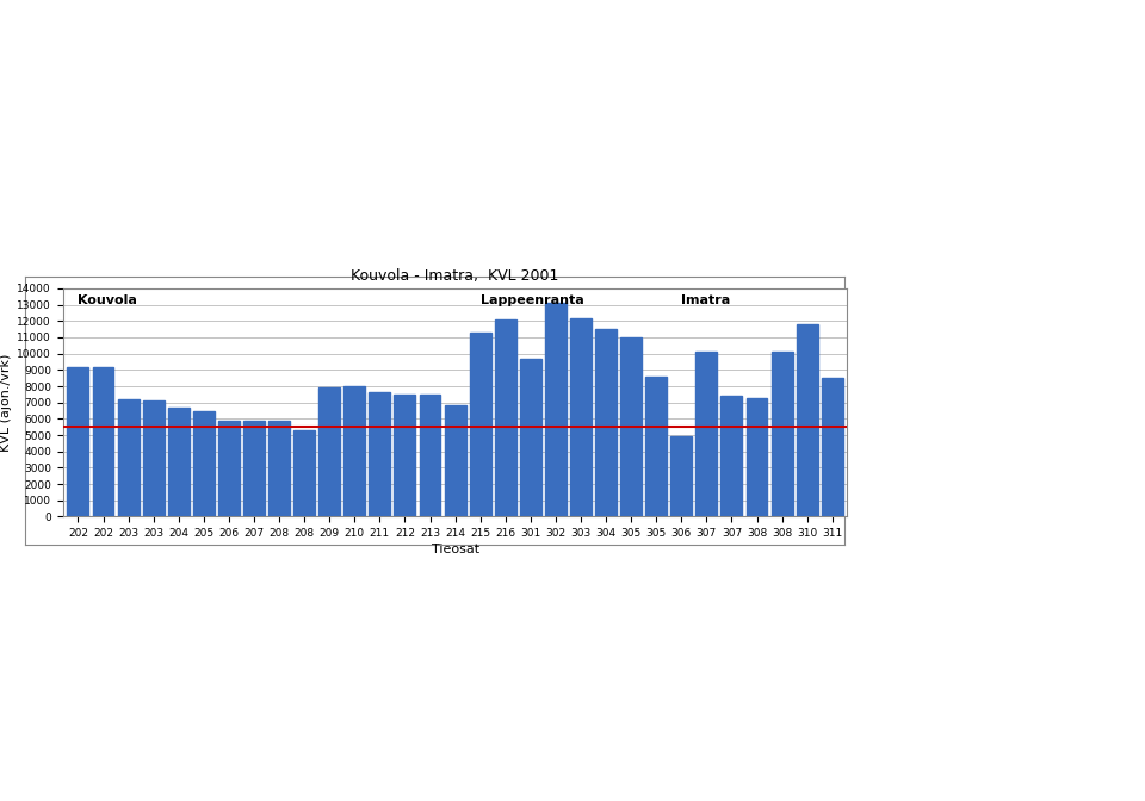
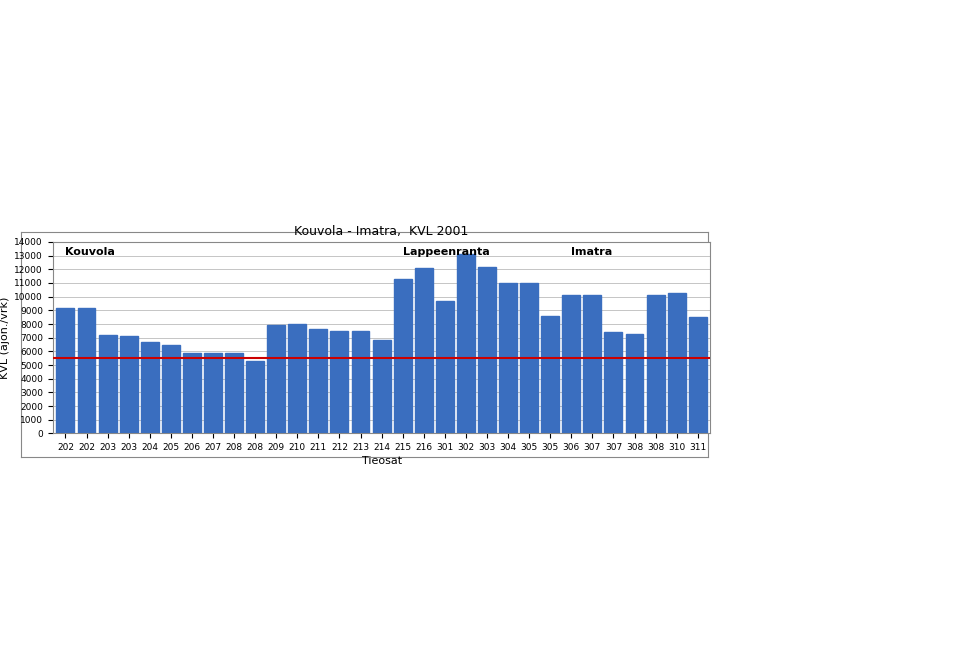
304: 11500 -> 11000
306: 4900 -> 10100
310: 11800 -> 10300
